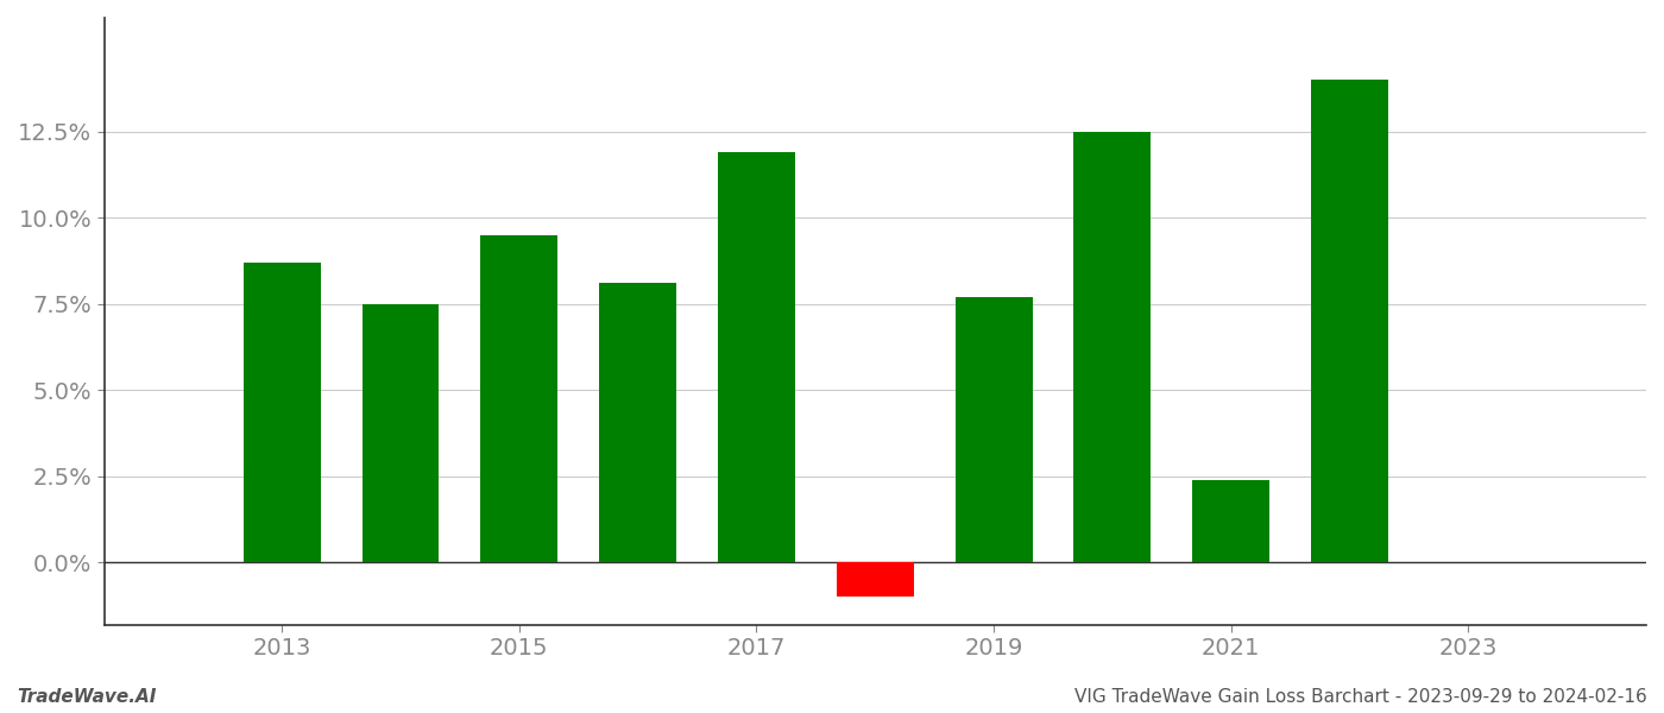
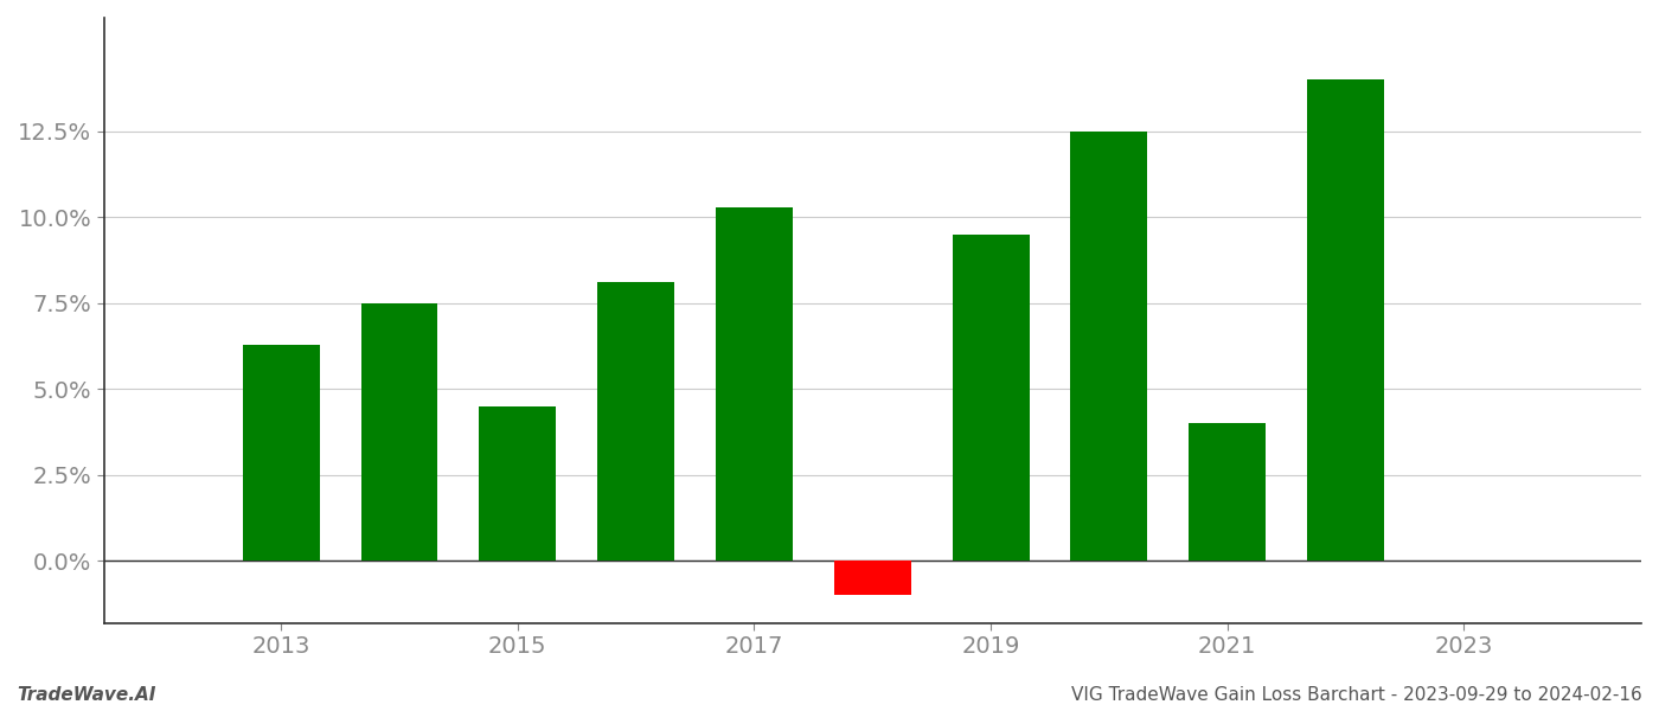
2013: 8.7% -> 6.3%
2015: 9.5% -> 4.5%
2017: 11.9% -> 10.3%
2019: 7.7% -> 9.5%
2021: 2.4% -> 4.0%
